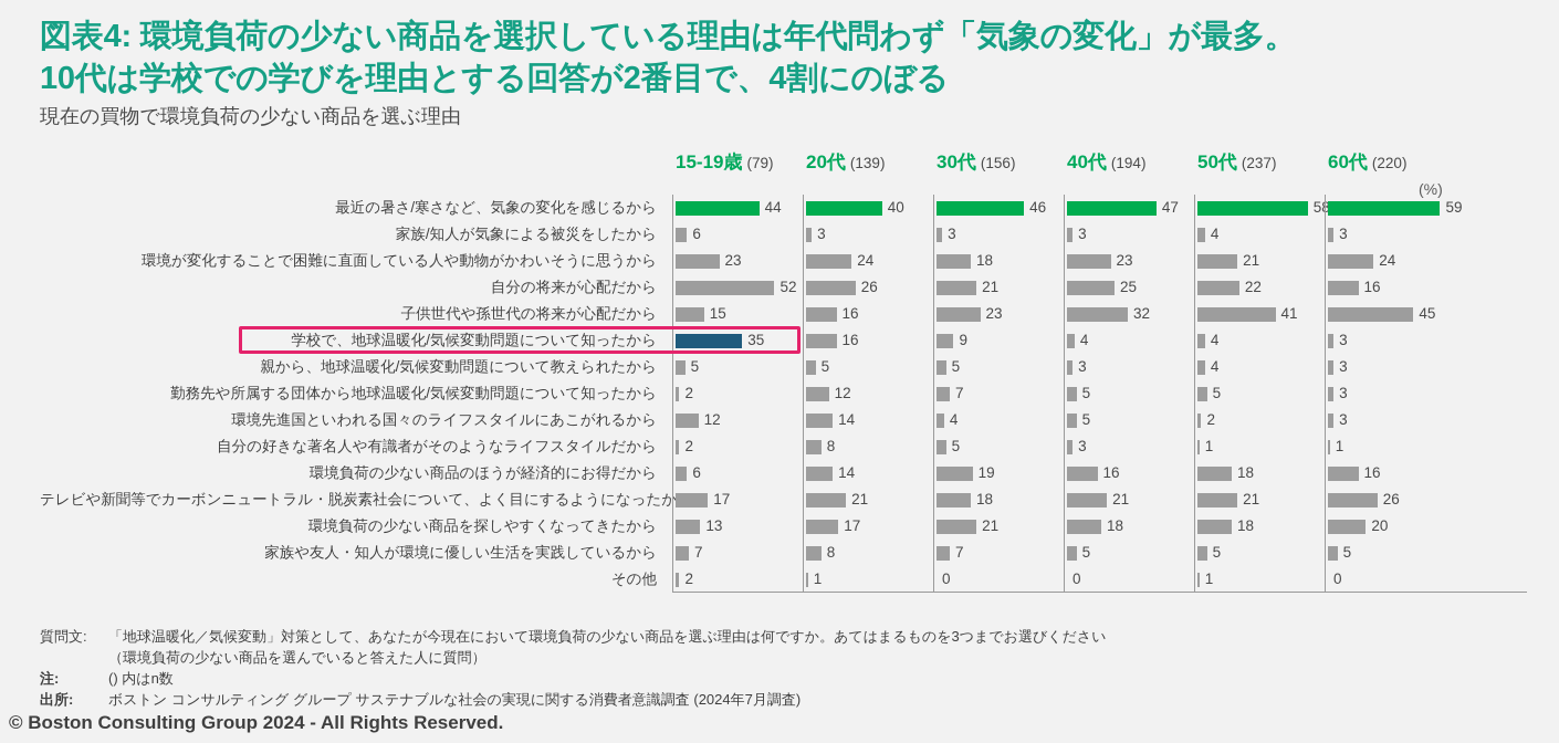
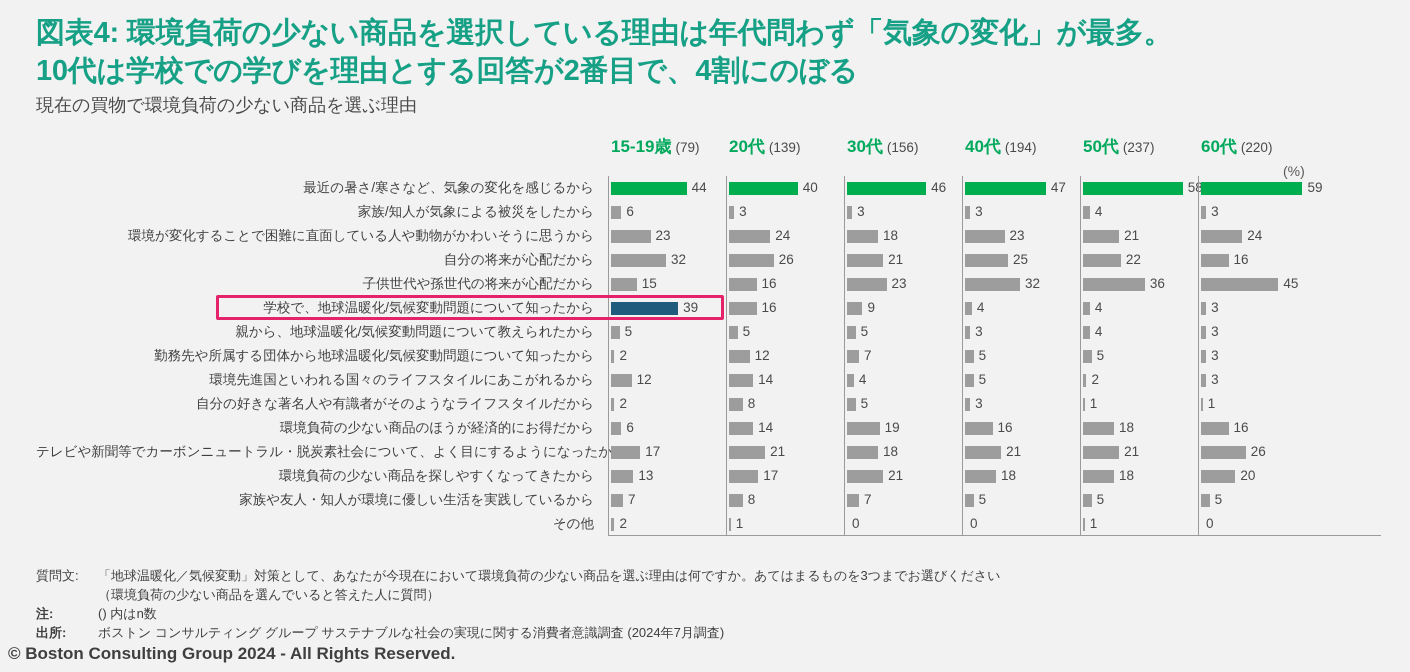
15-19歳/自分の将来が心配だから: 52 -> 32
50代/子供世代や孫世代の将来が心配だから: 41 -> 36
15-19歳/学校で、地球温暖化/気候変動問題について知ったから: 35 -> 39
